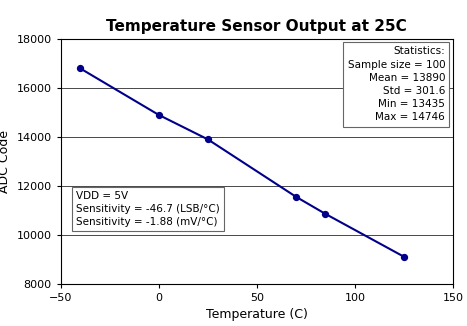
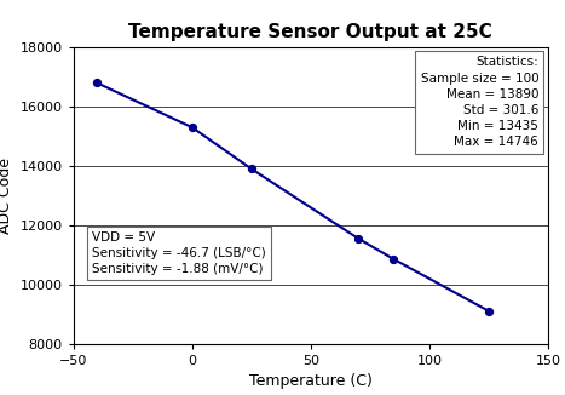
0: 14900 -> 15300
